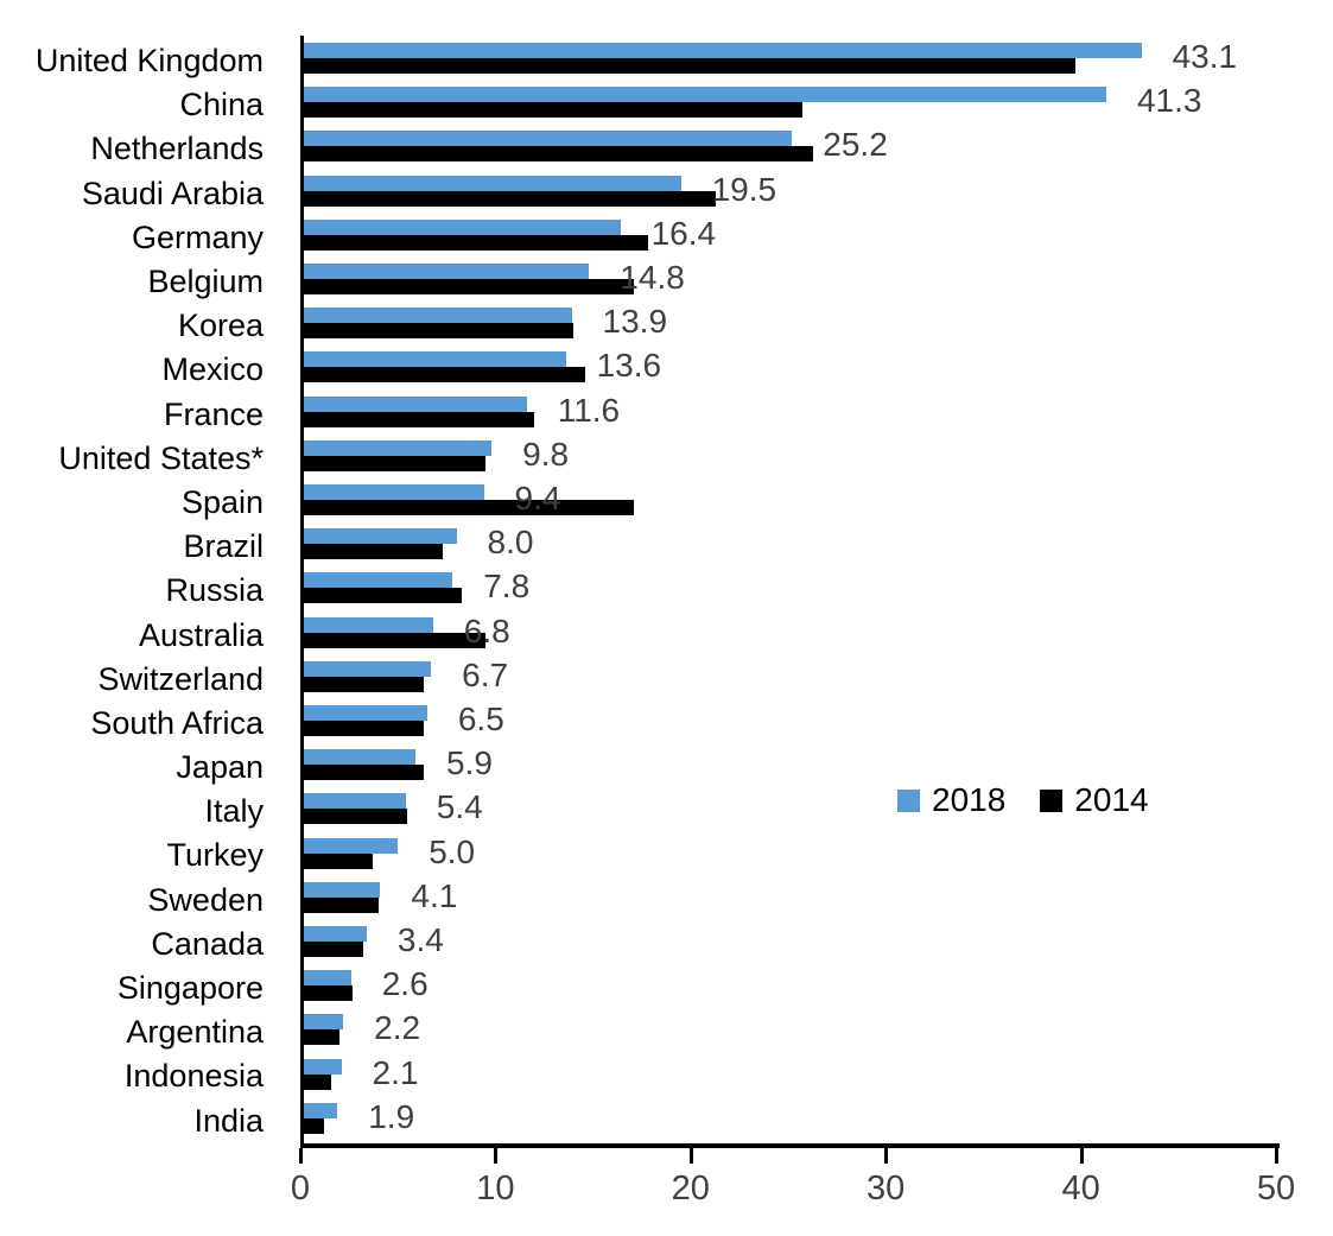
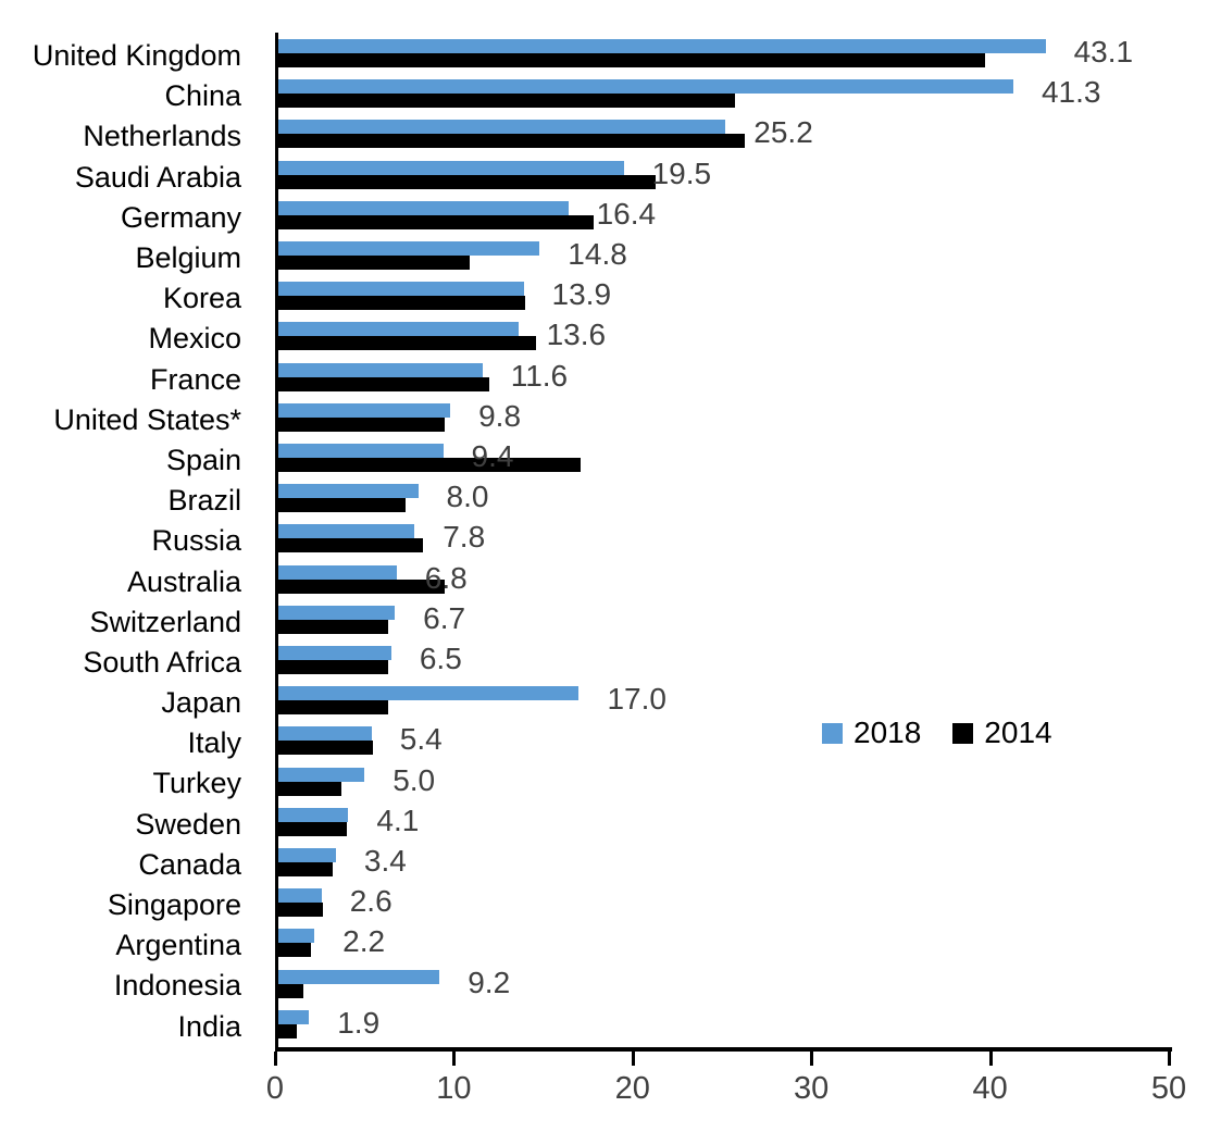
2014/Belgium: 17.1 -> 10.9
2018/Japan: 5.9 -> 17.0
2018/Indonesia: 2.1 -> 9.2
